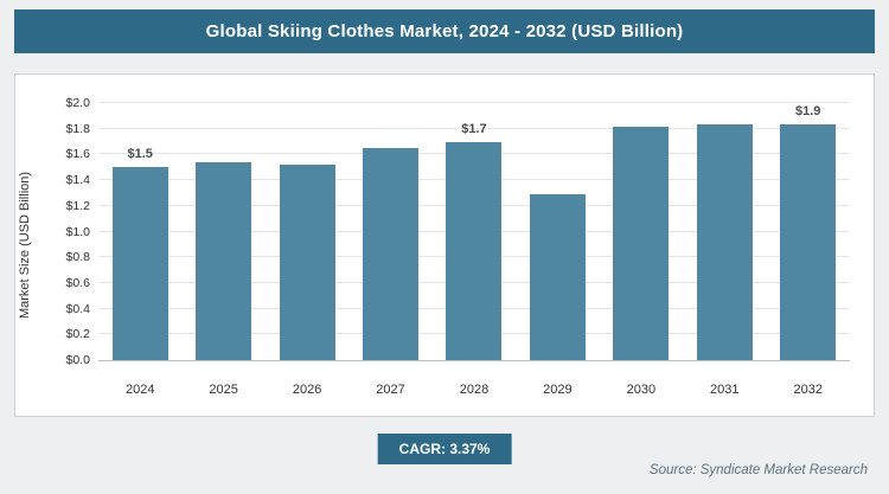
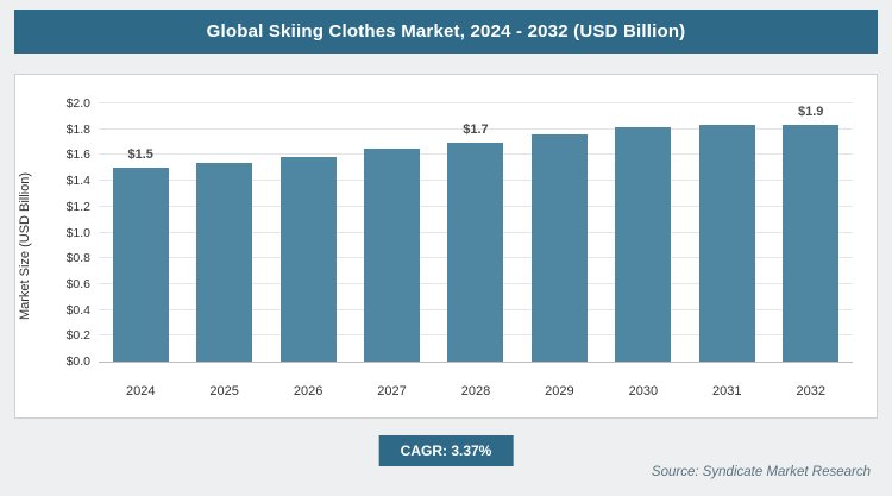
2026: $1.52 -> $1.59
2029: $1.29 -> $1.76
